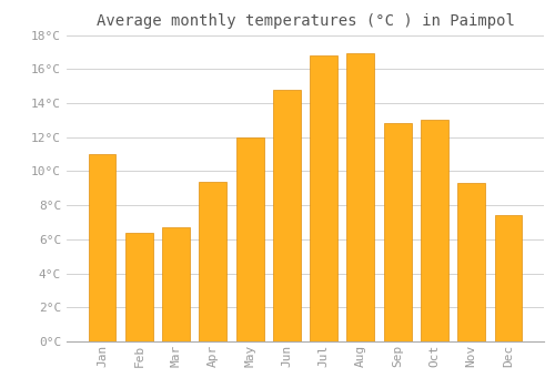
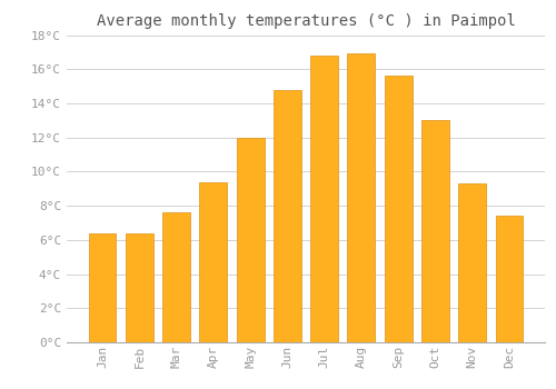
Jan: 11.0°C -> 6.4°C
Mar: 6.7°C -> 7.6°C
Sep: 12.8°C -> 15.6°C
